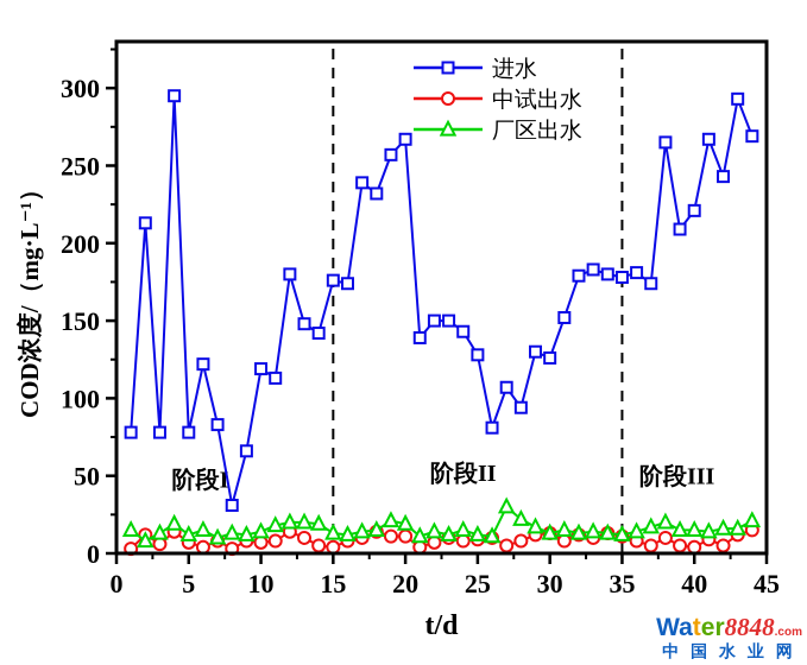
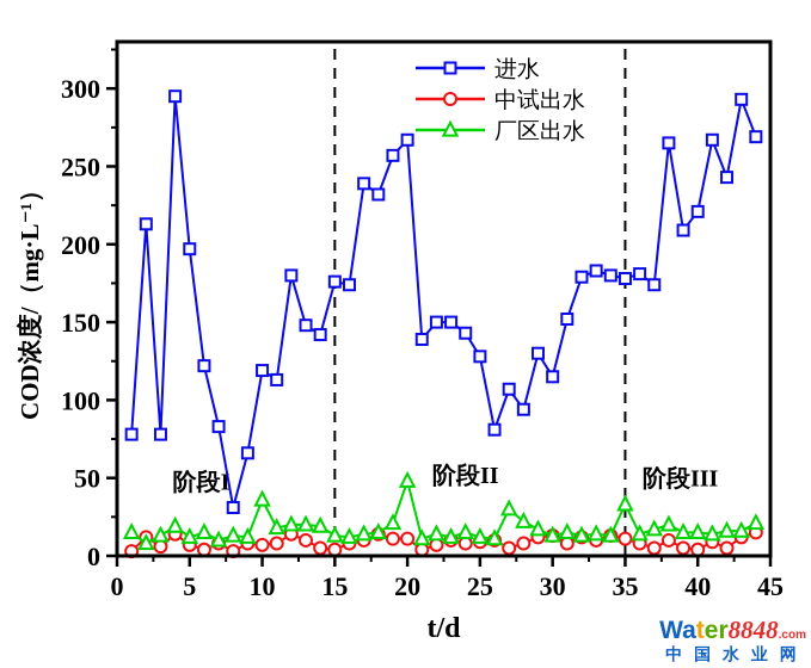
进水/5: 78 -> 197
厂区出水/10: 14 -> 36
厂区出水/20: 19 -> 48
进水/30: 126 -> 115
厂区出水/35: 12 -> 33
